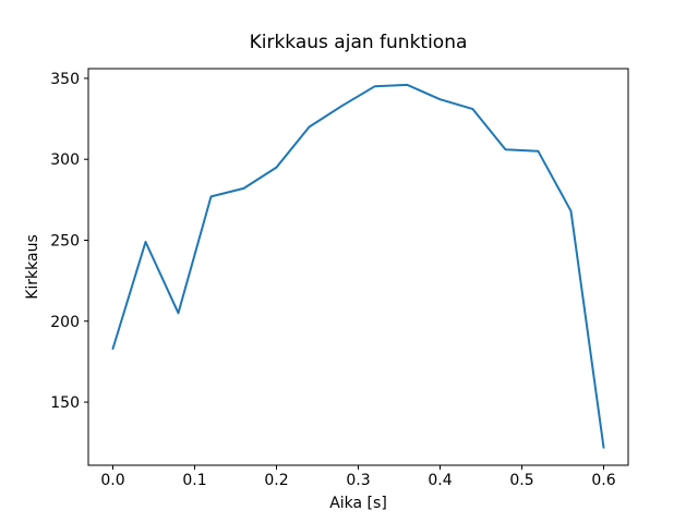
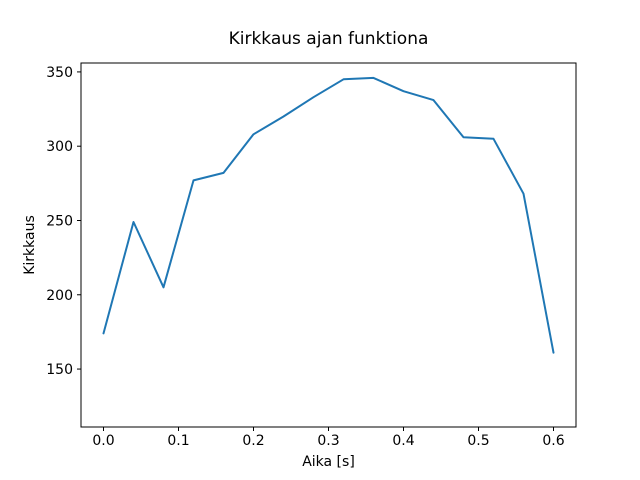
0.0: 183 -> 174
0.2: 295 -> 308
0.6: 122 -> 161
